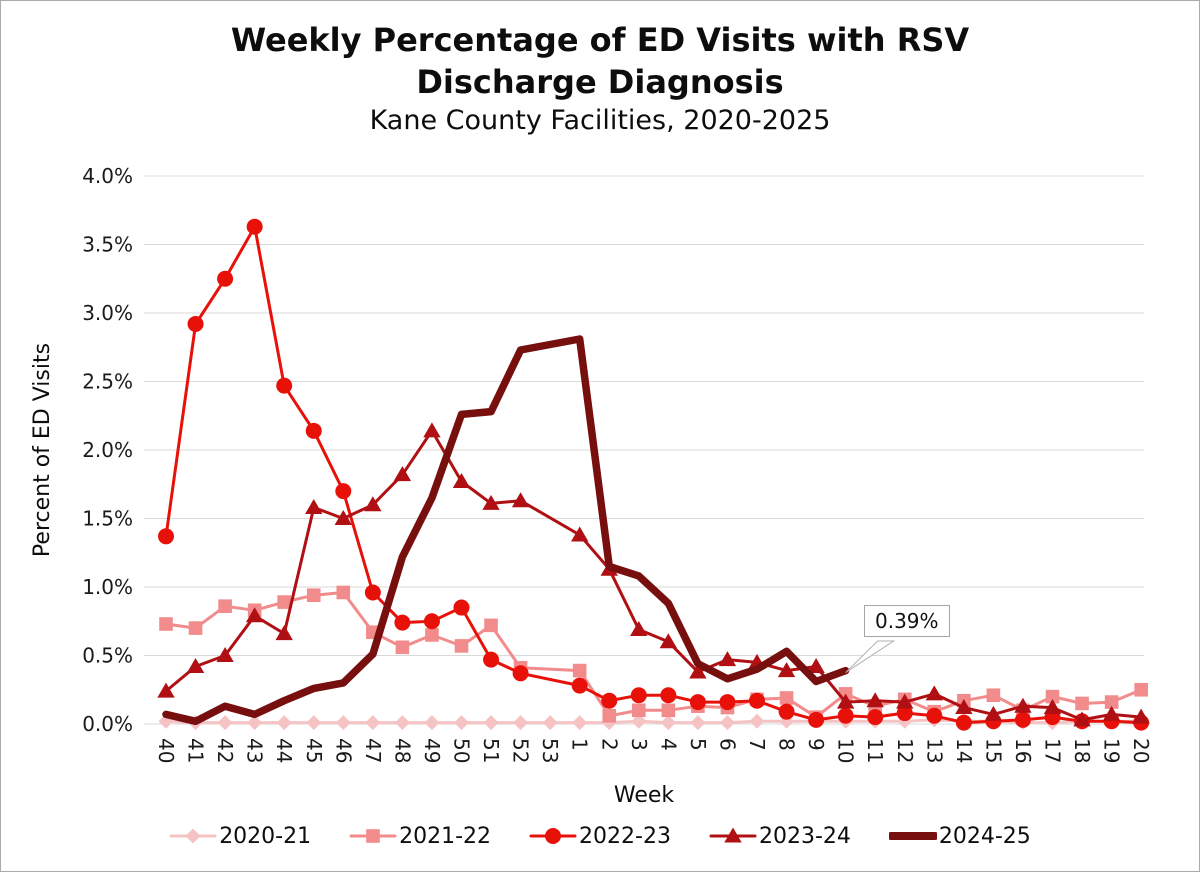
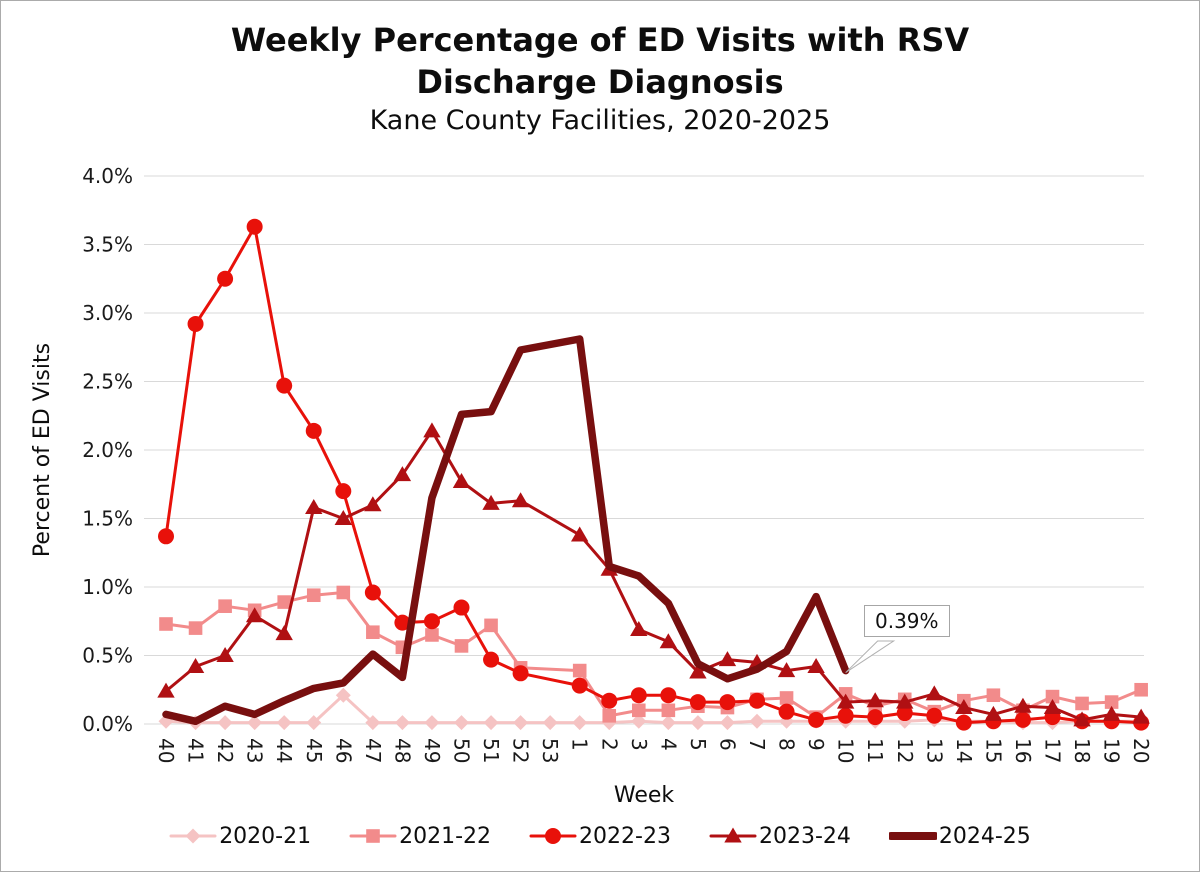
2020-21/46: 0.01% -> 0.21%
2024-25/48: 1.22% -> 0.34%
2024-25/9: 0.31% -> 0.93%
